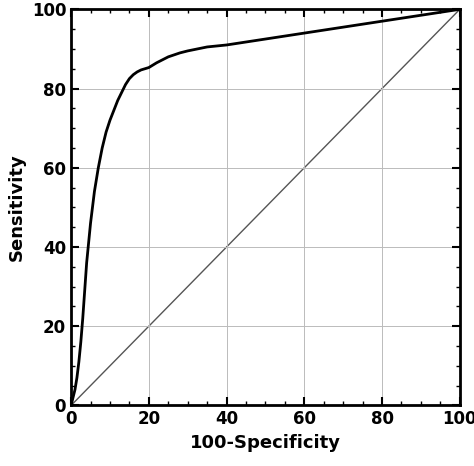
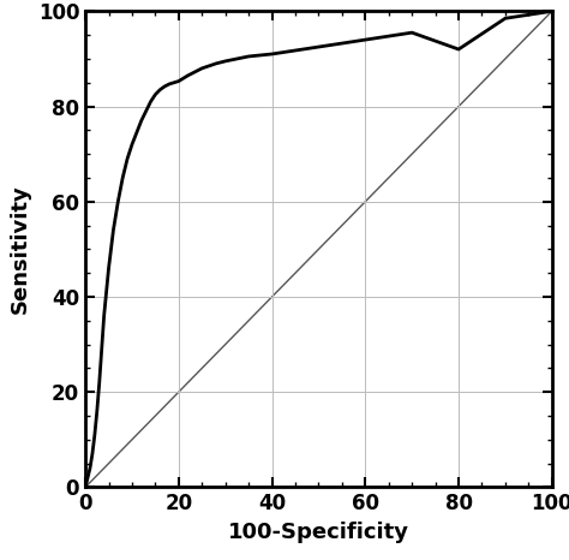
80: 97.0 -> 92.0
